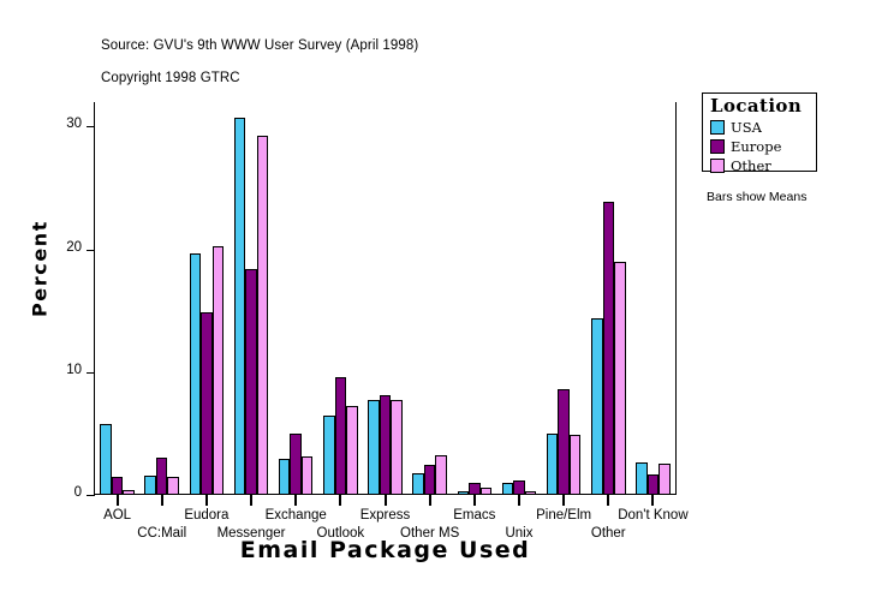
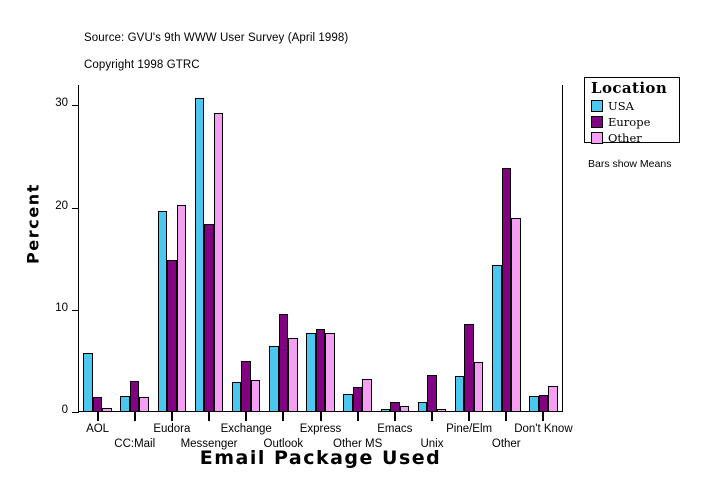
Europe/Unix: 1.2 -> 3.6
USA/Pine/Elm: 5.0 -> 3.5
USA/Don't Know: 2.6 -> 1.6
